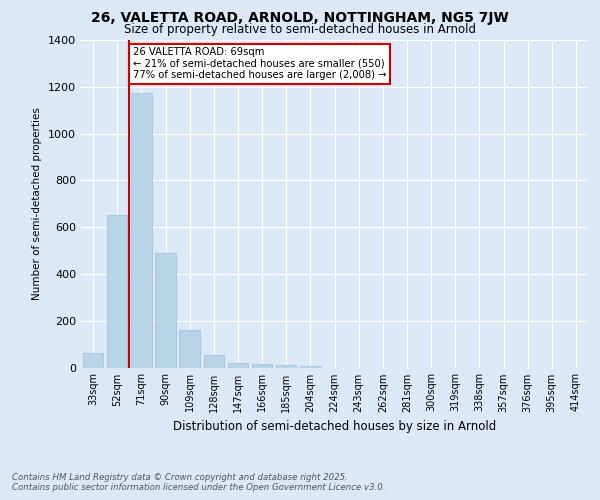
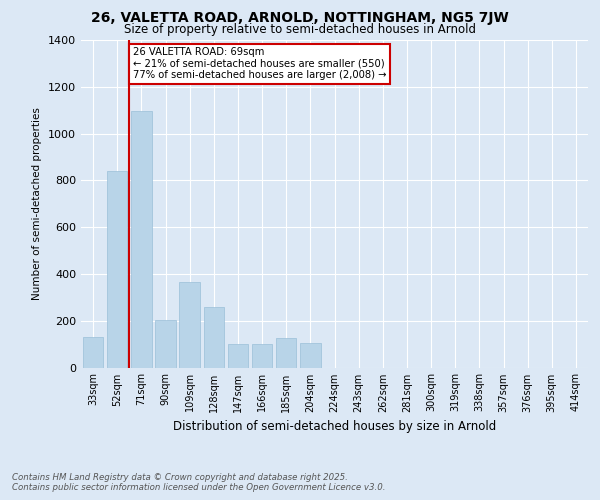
33sqm: 60 -> 130
52sqm: 650 -> 840
71sqm: 1175 -> 1095
90sqm: 490 -> 205
109sqm: 160 -> 365
128sqm: 55 -> 260
147sqm: 20 -> 100
166sqm: 15 -> 100
185sqm: 10 -> 125
204sqm: 5 -> 105
